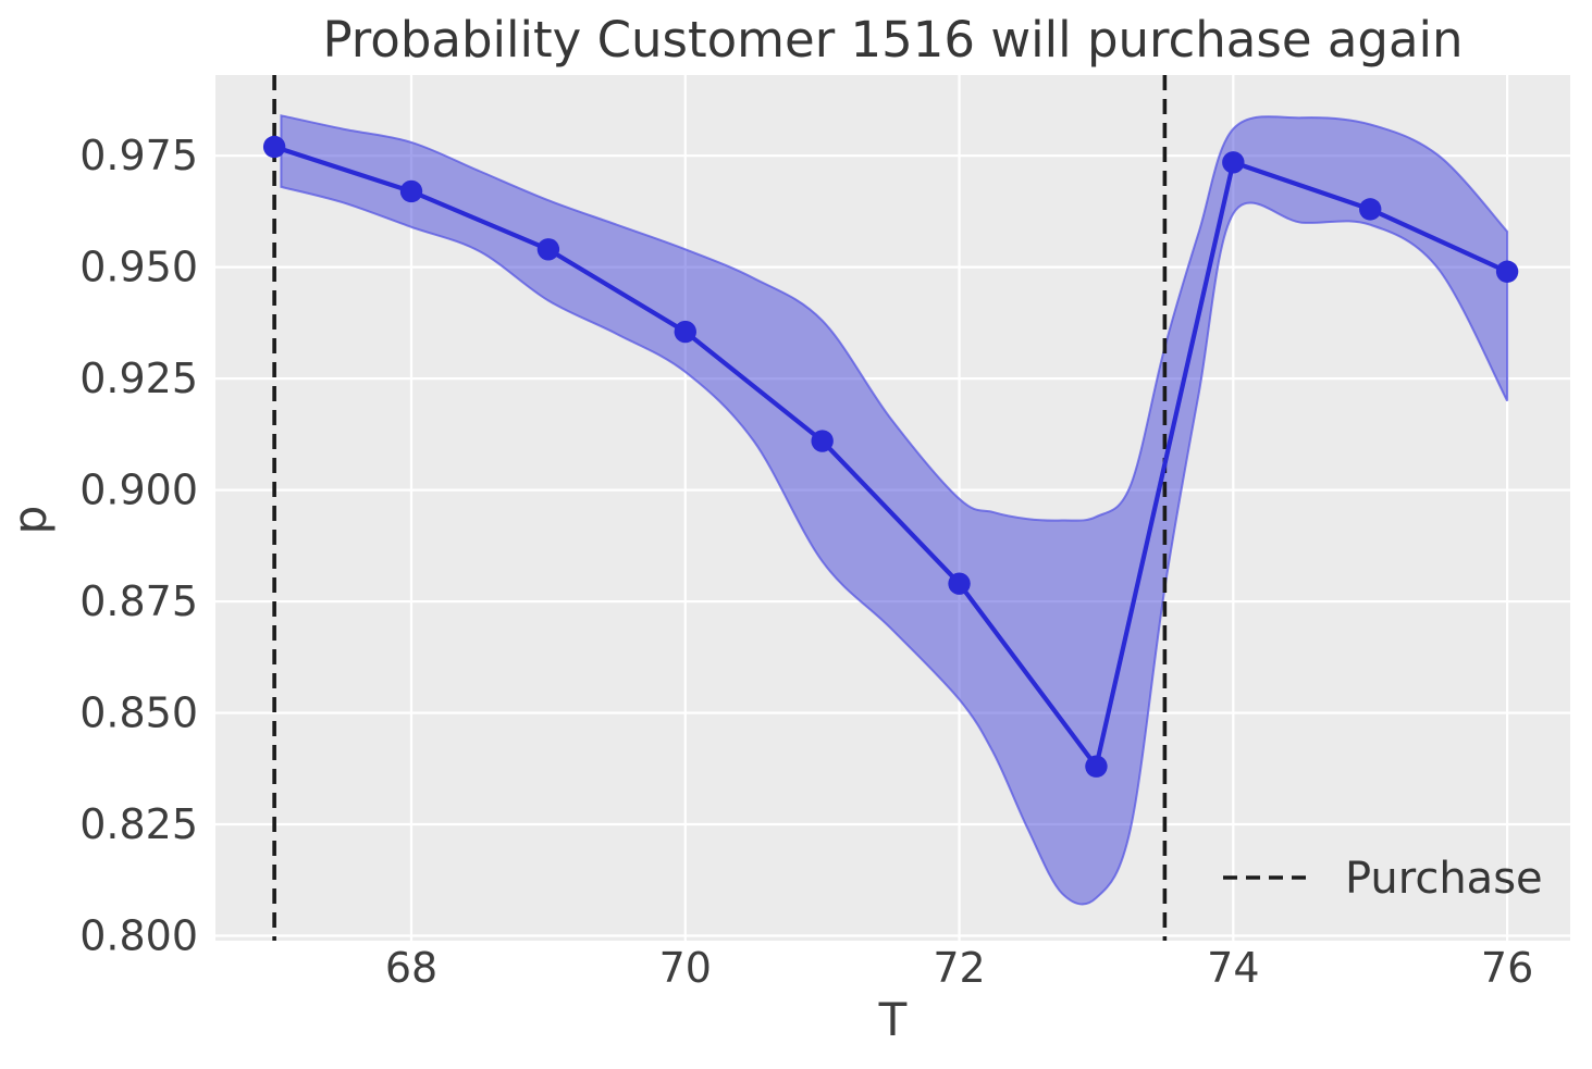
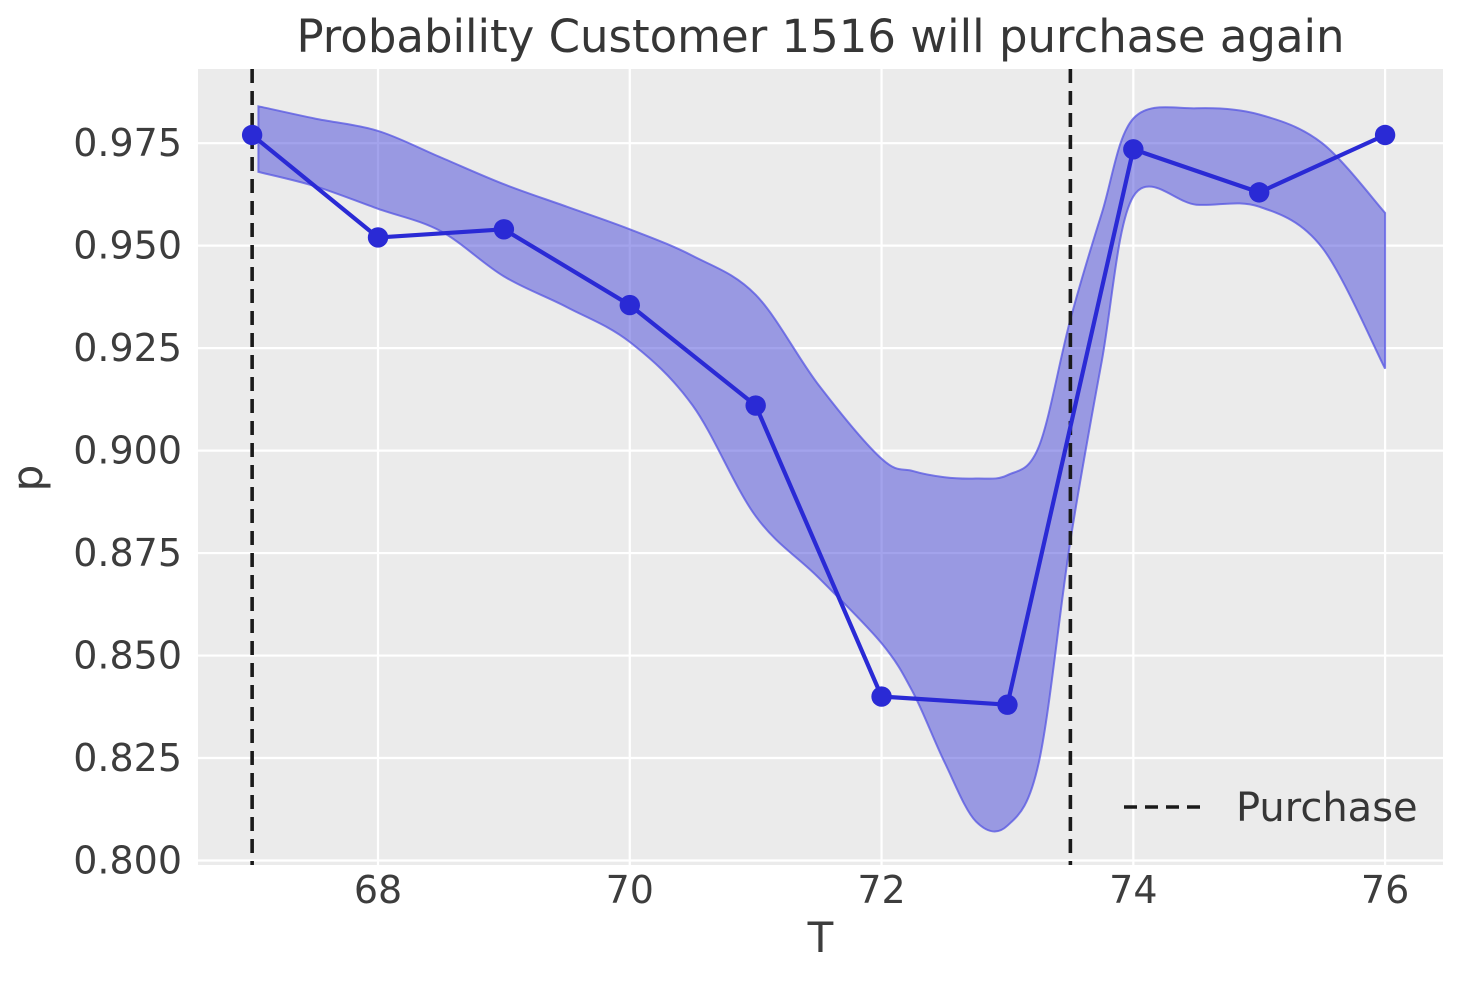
68: 0.967 -> 0.952
72: 0.879 -> 0.840
76: 0.949 -> 0.977
